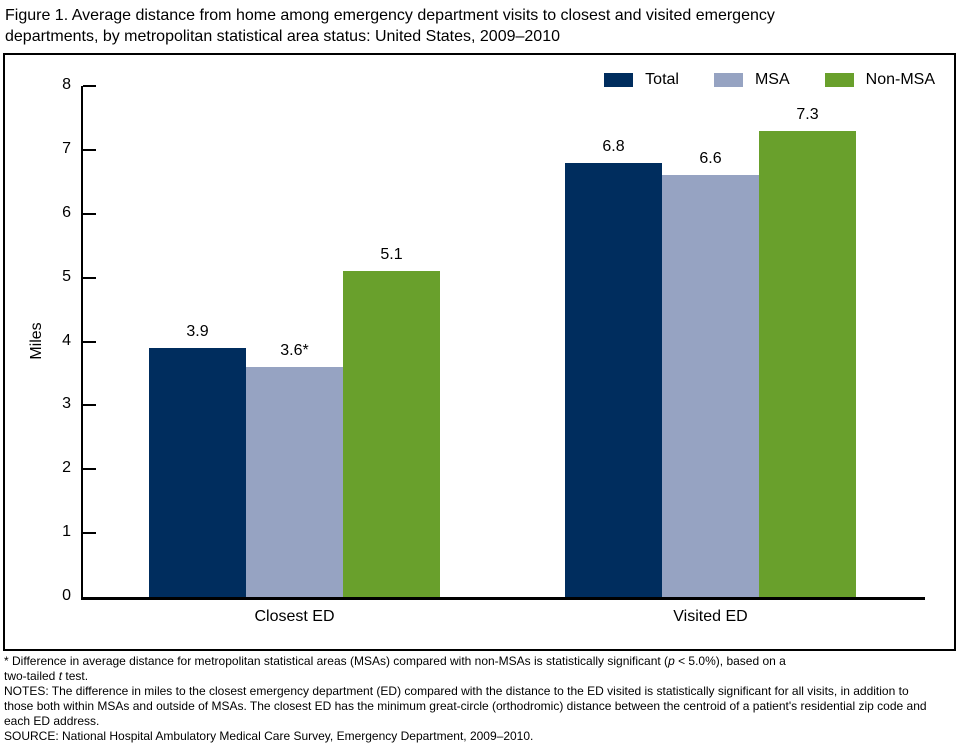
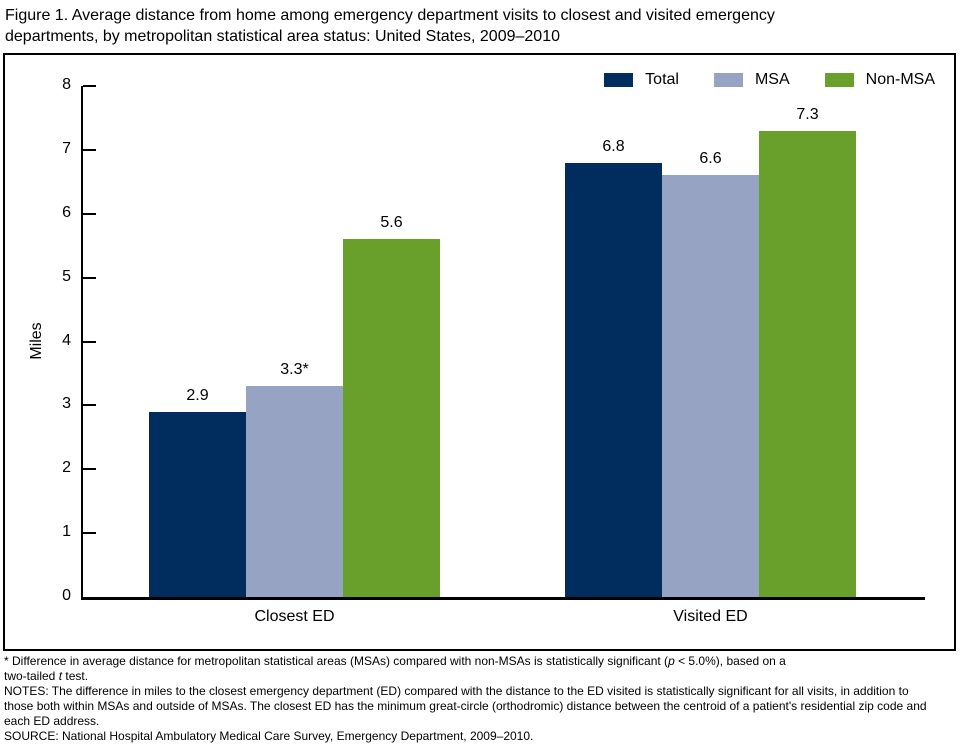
Total/Closest ED: 3.9 -> 2.9
MSA/Closest ED: 3.6 -> 3.3
Non-MSA/Closest ED: 5.1 -> 5.6
